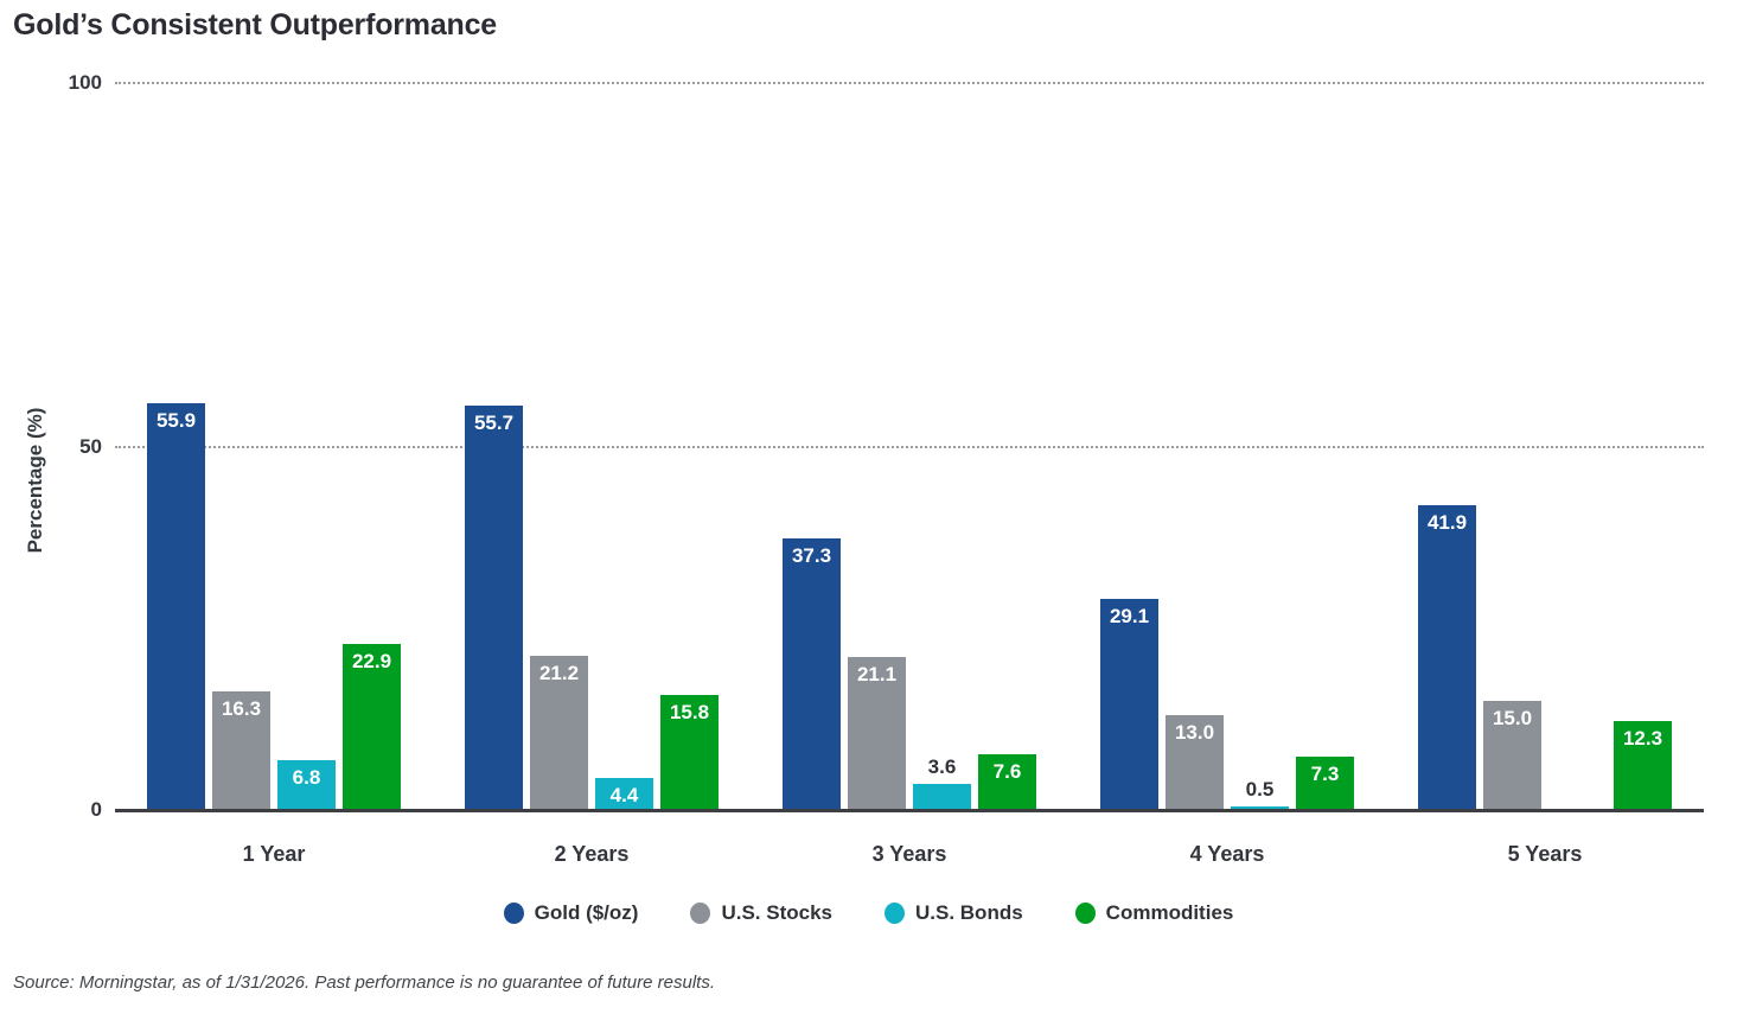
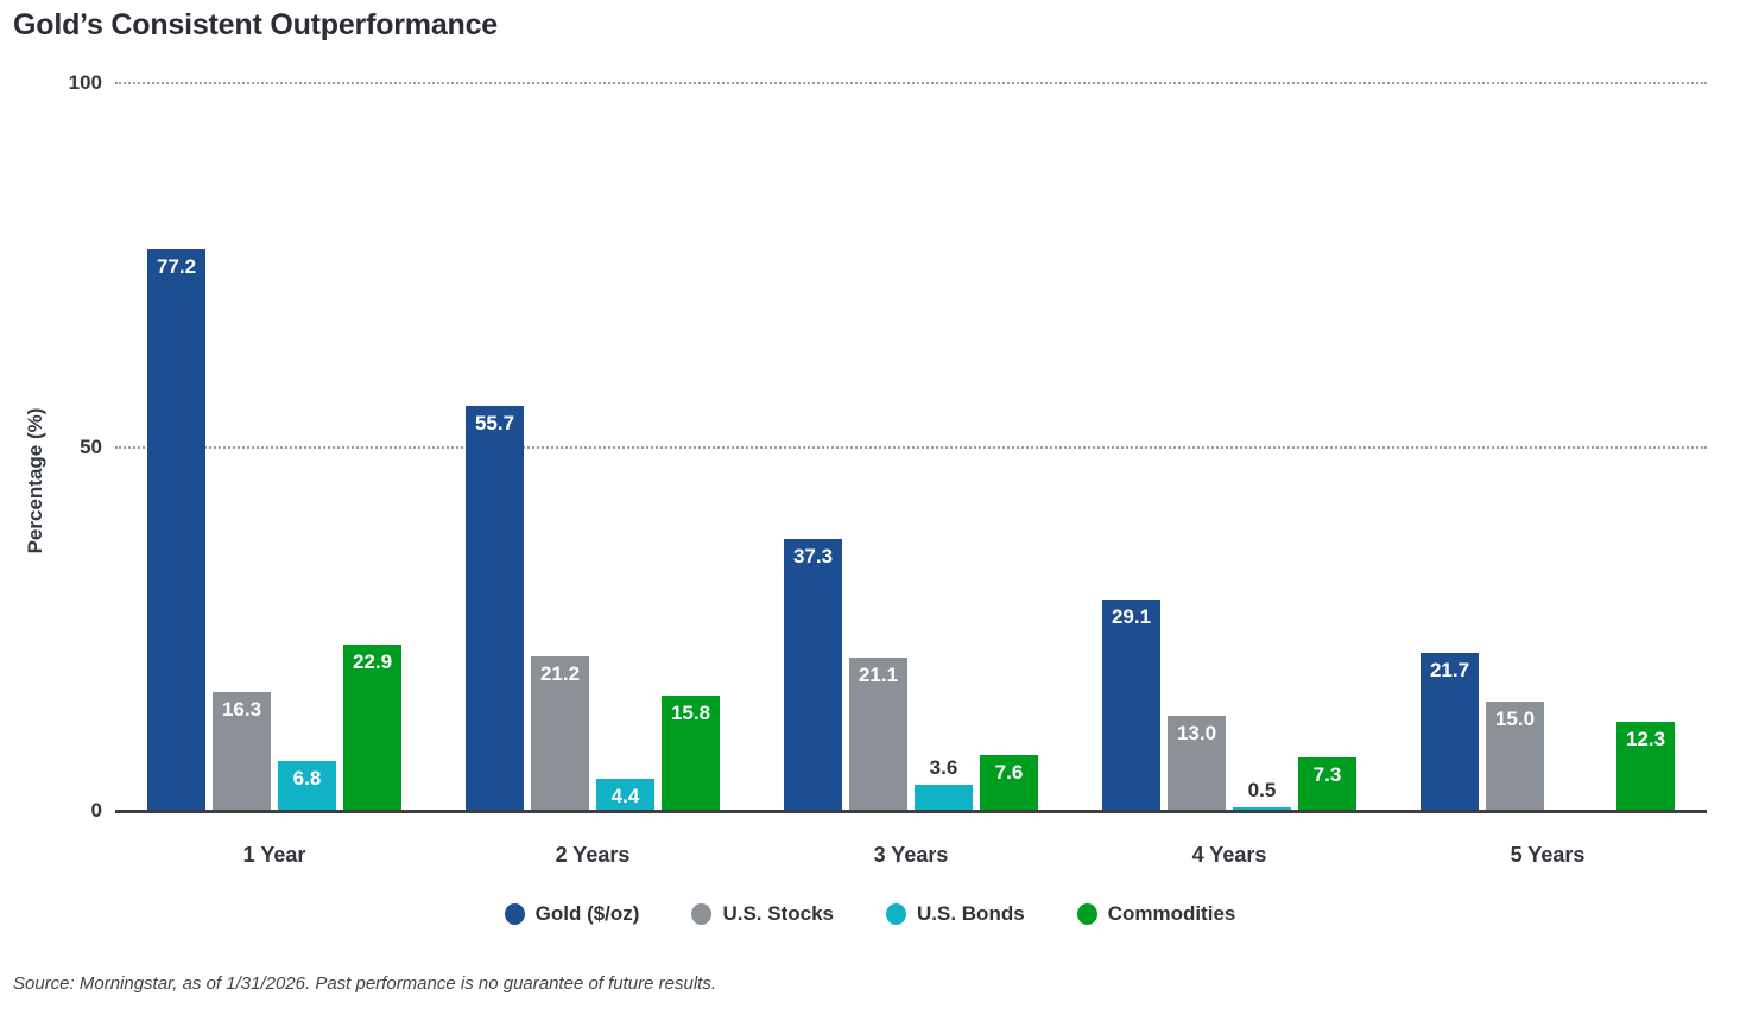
Gold ($/oz)/1 Year: 55.9 -> 77.2
Gold ($/oz)/5 Years: 41.9 -> 21.7
